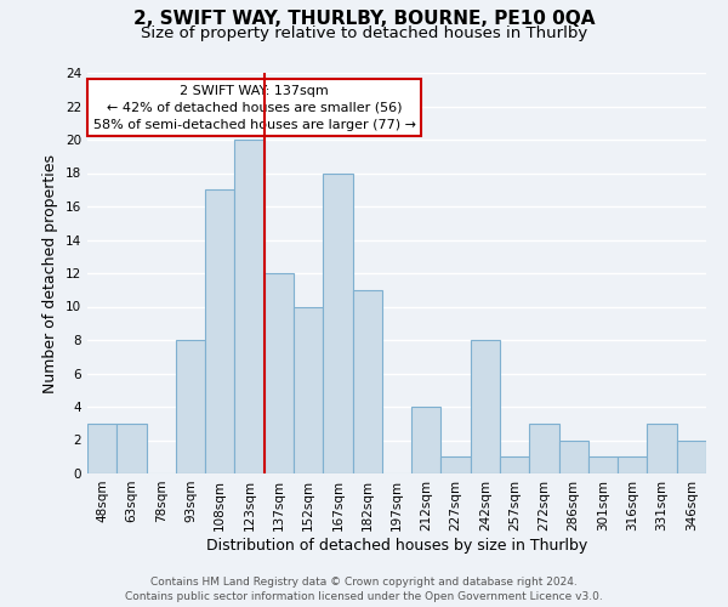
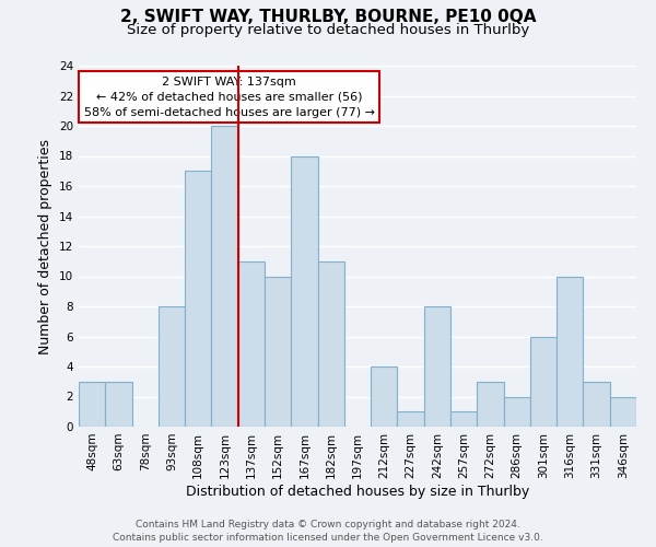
137sqm: 12 -> 11
301sqm: 1 -> 6
316sqm: 1 -> 10
